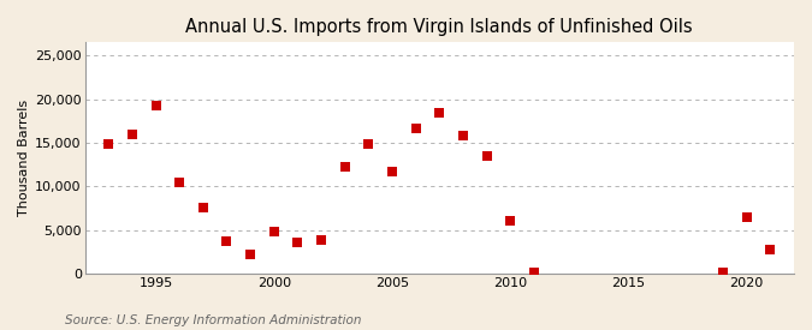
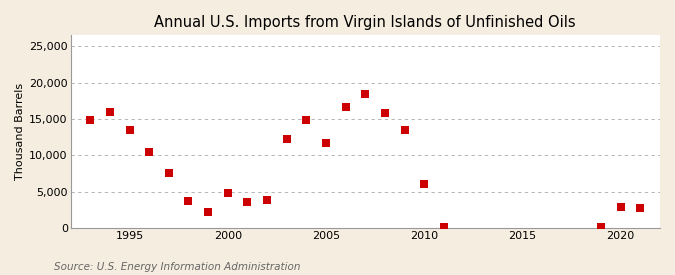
1995: 19,200 -> 13,500
2020: 6,400 -> 2,900
